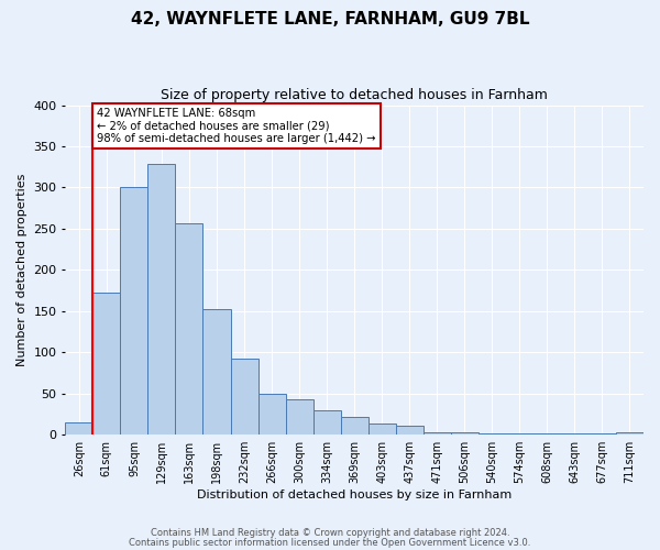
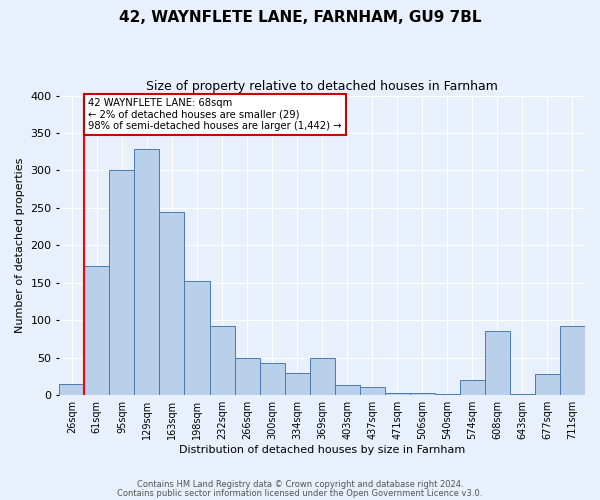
163sqm: 257 -> 244
369sqm: 22 -> 50
574sqm: 1 -> 20
608sqm: 1 -> 86
677sqm: 1 -> 28
711sqm: 3 -> 92
